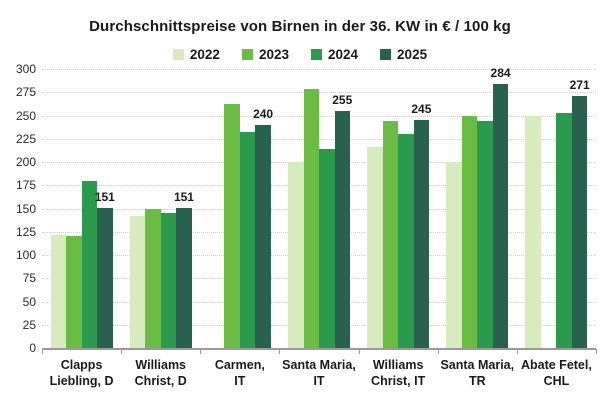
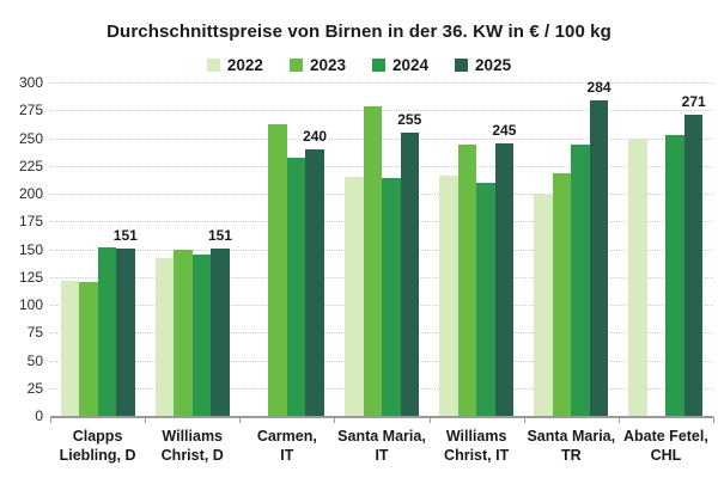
2024/Clapps Liebling, D: 180 -> 150
2022/Santa Maria, IT: 200 -> 220
2024/Williams Christ, IT: 230 -> 210
2023/Santa Maria, TR: 250 -> 220
